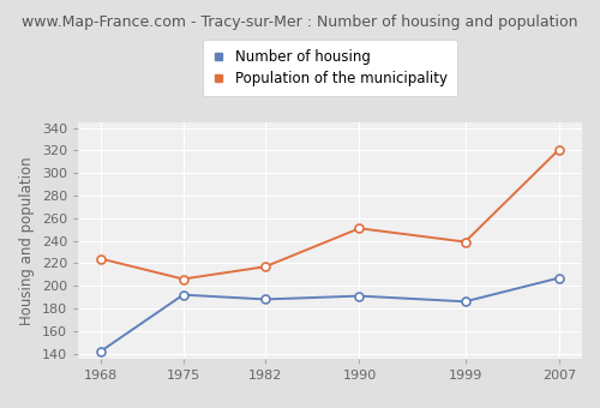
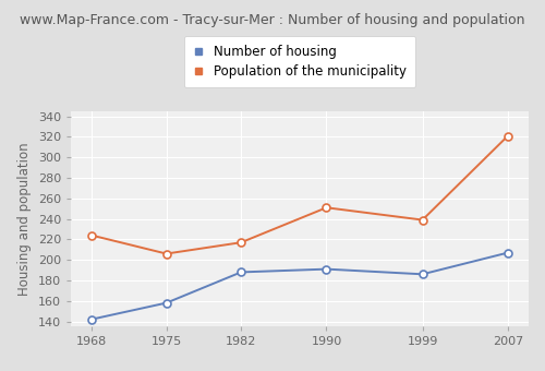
Number of housing/1975: 192 -> 158
